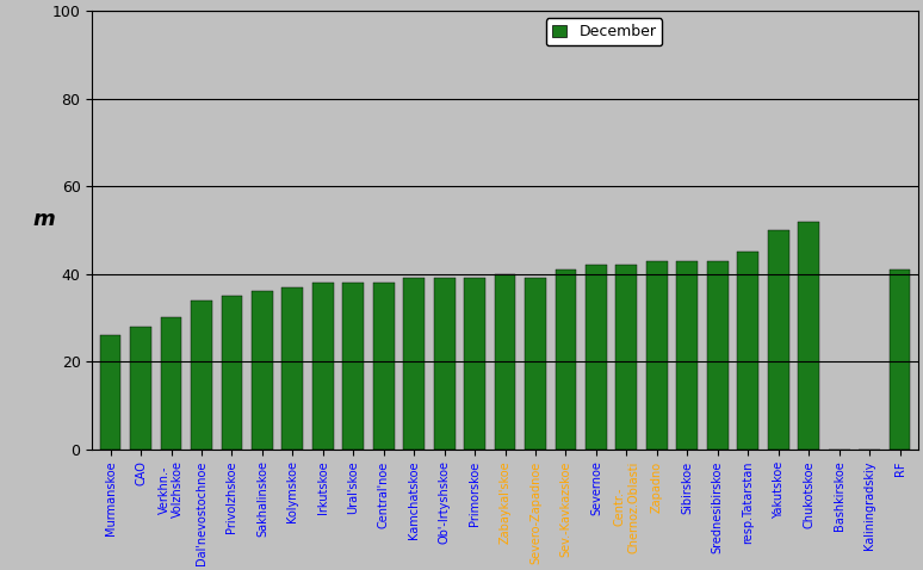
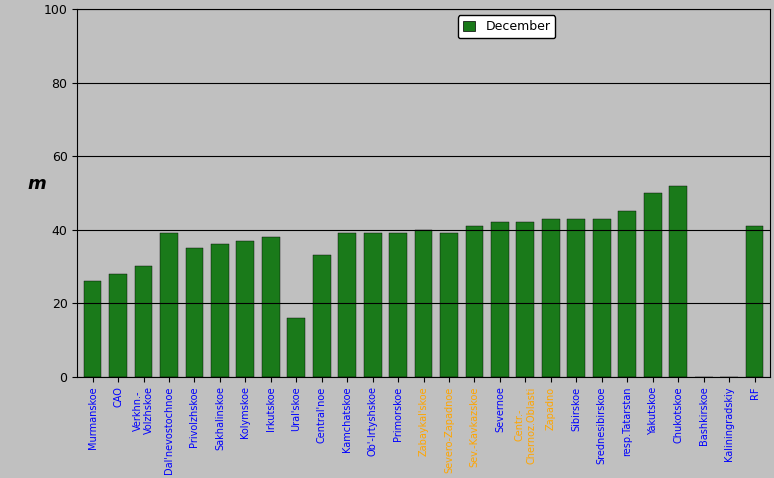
Dal'nevostochnoe: 34 -> 39
Ural'skoe: 38 -> 16
Central'noe: 38 -> 33
